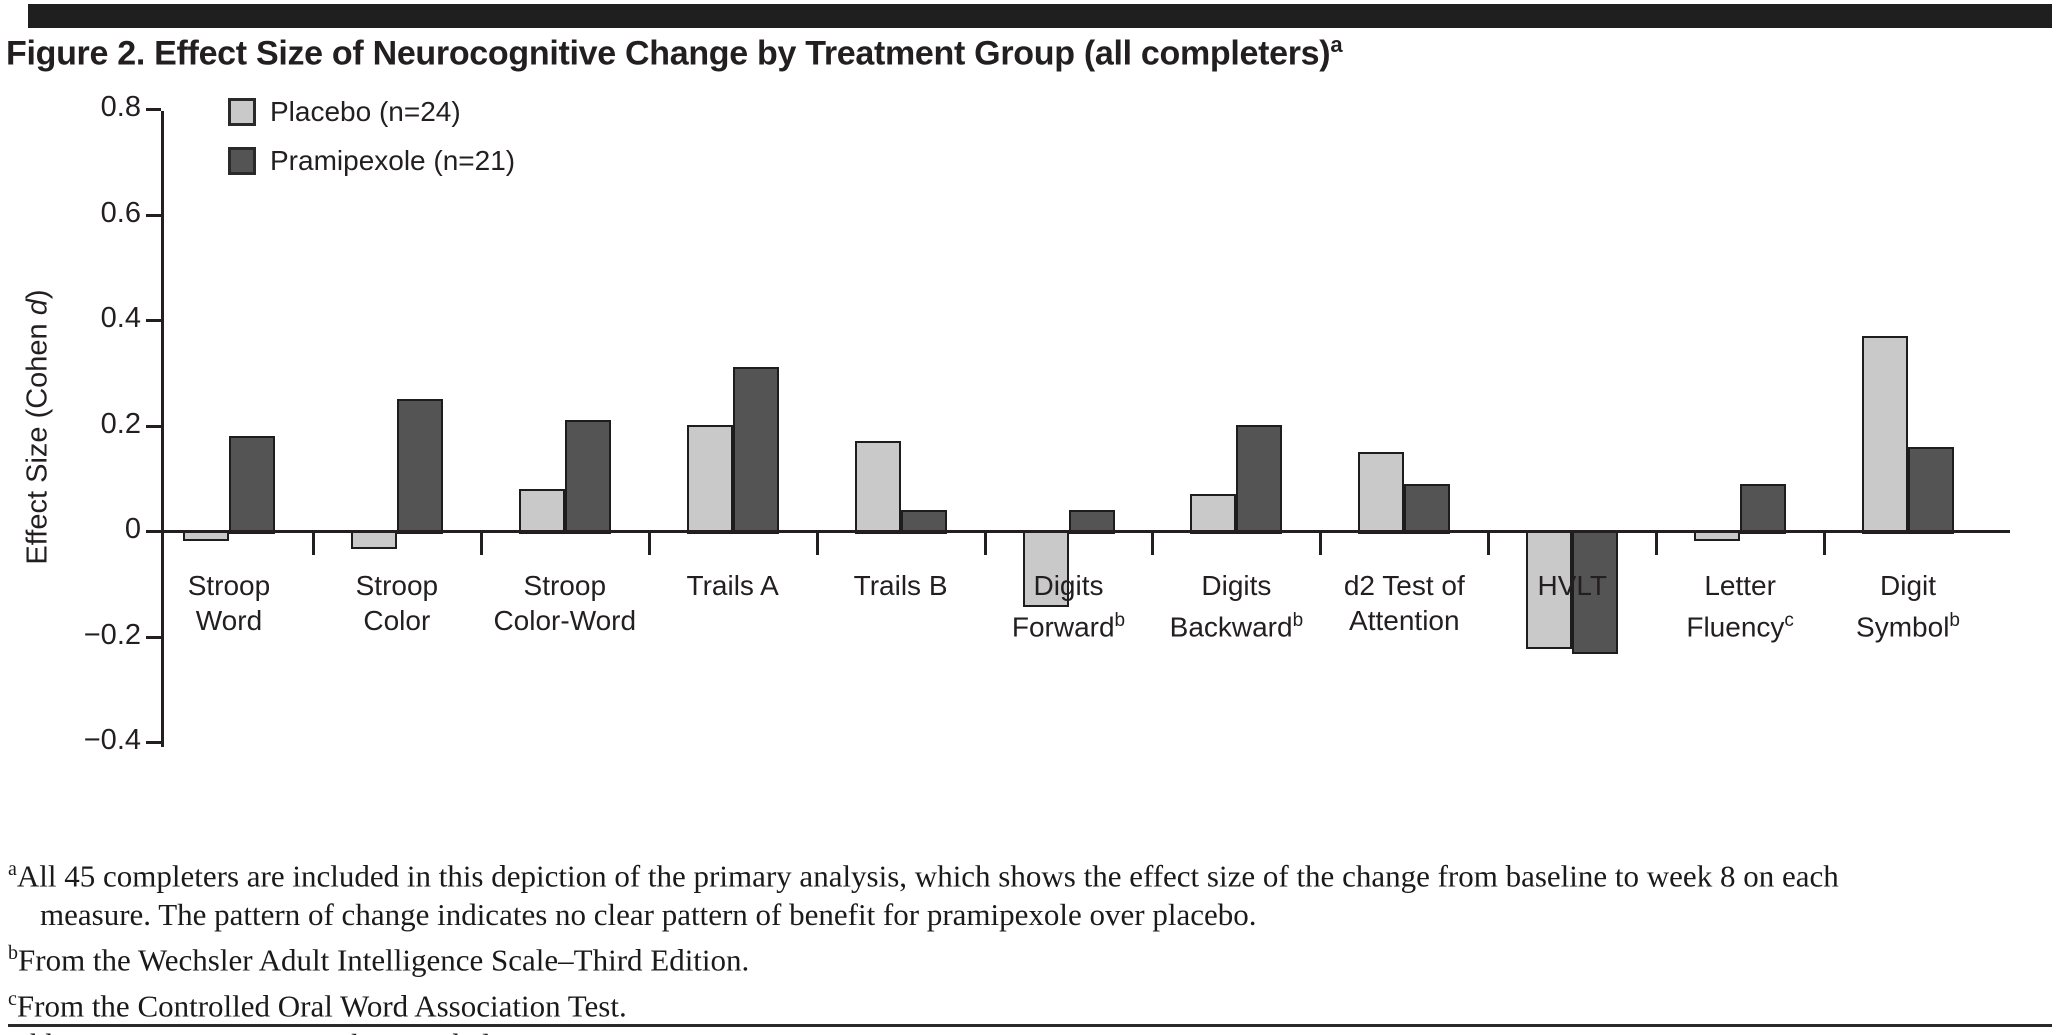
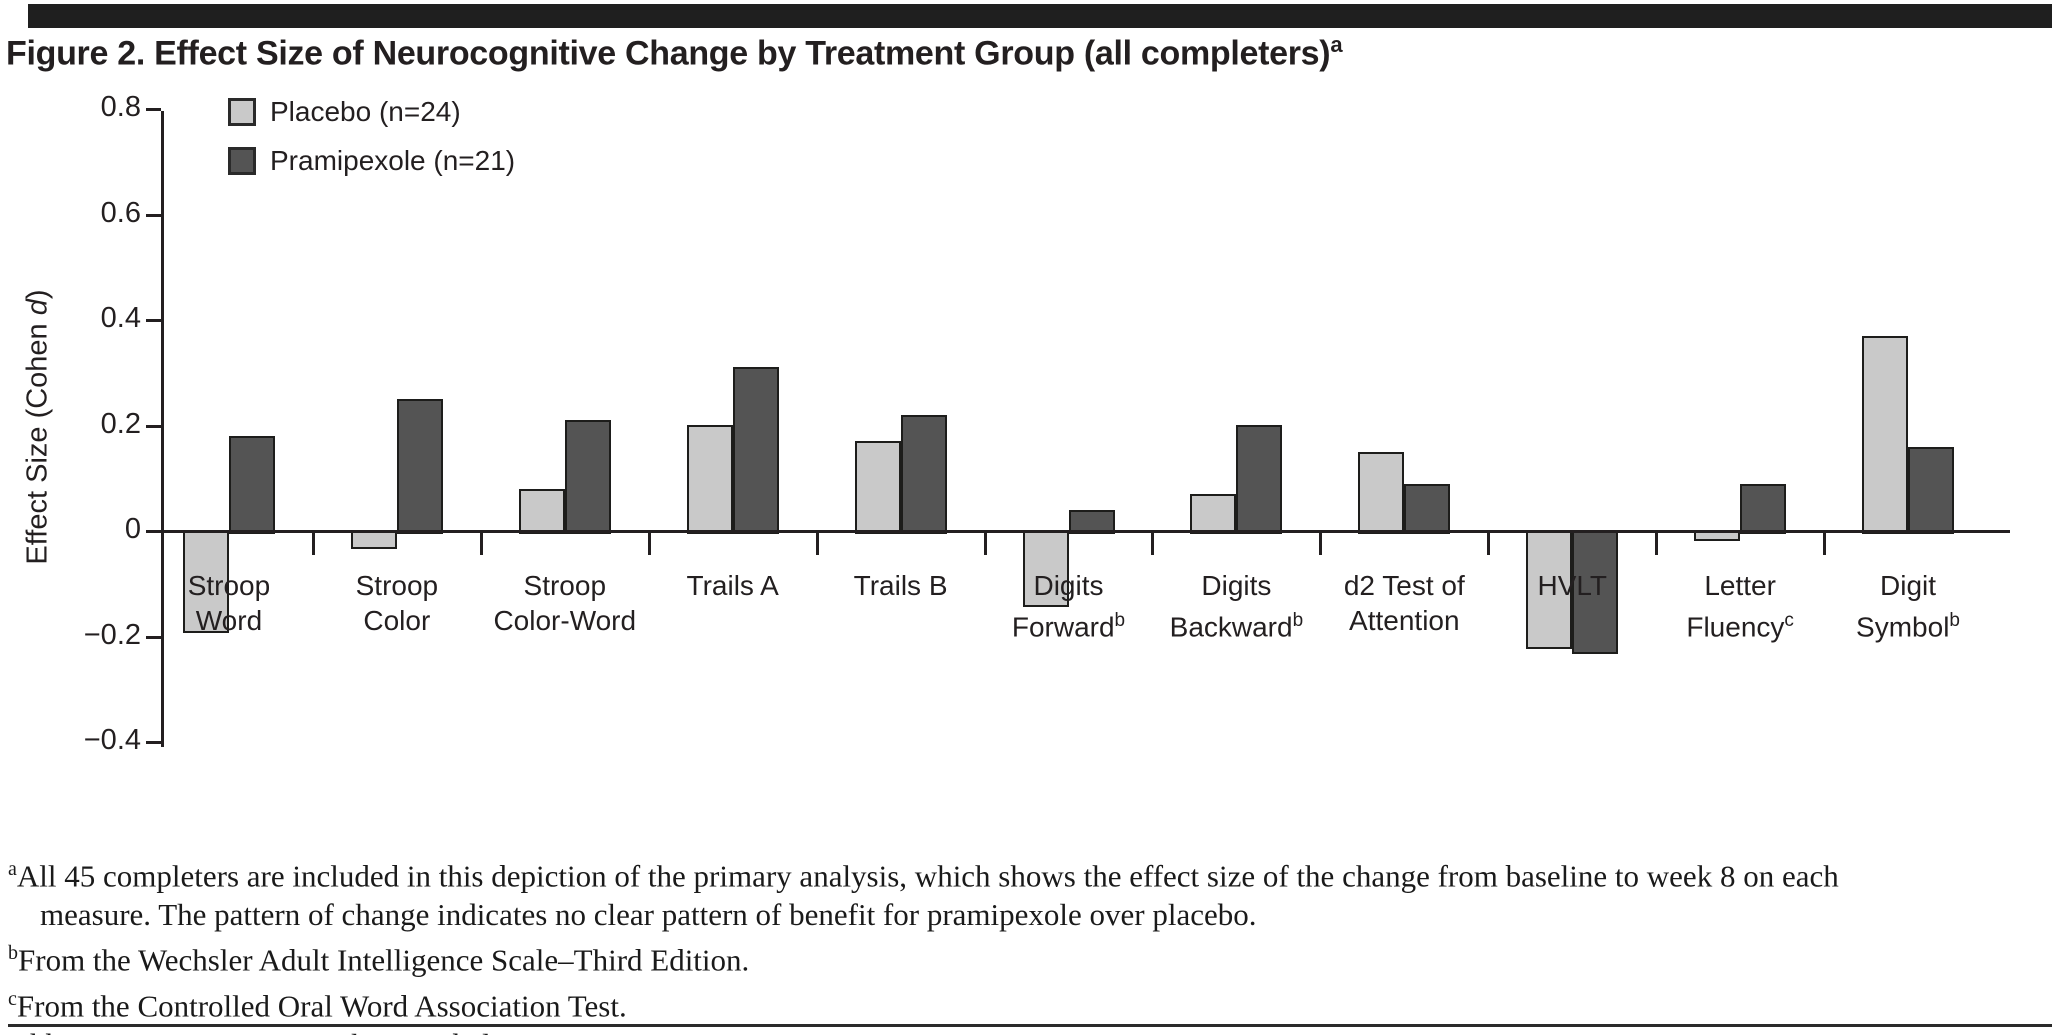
Placebo (n=24)/Stroop Word: -0.01 -> -0.19
Pramipexole (n=21)/Trails B: 0.04 -> 0.22
